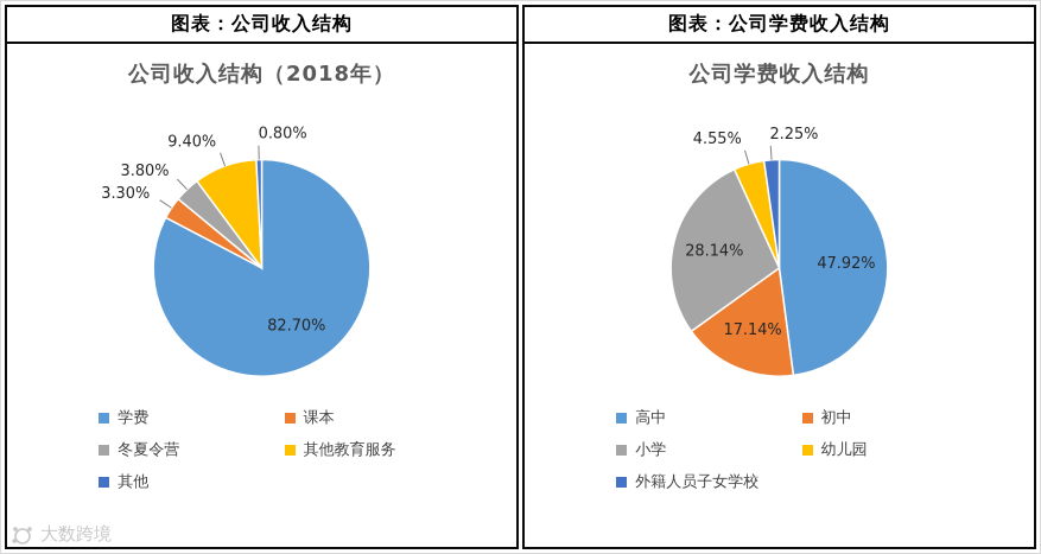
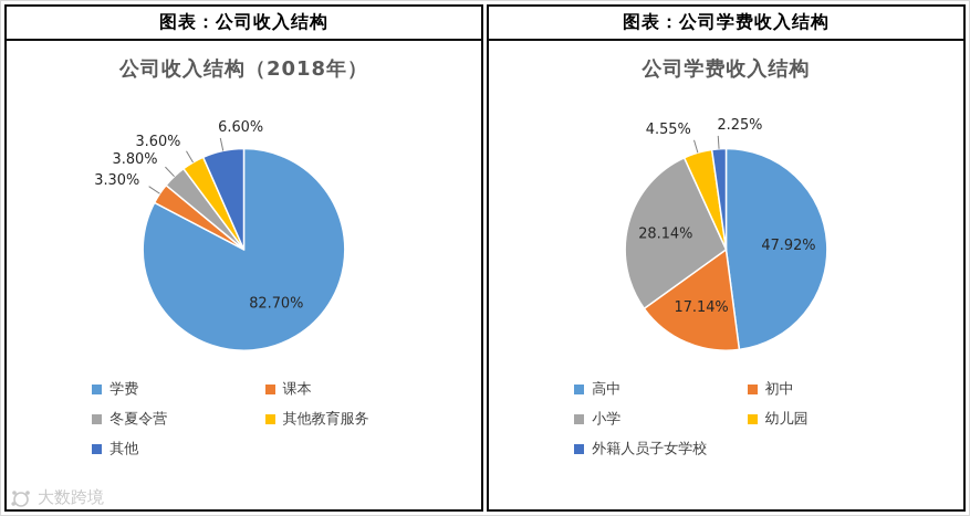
公司收入结构（2018年）/其他教育服务: 9.40% -> 3.60%
公司收入结构（2018年）/其他: 0.80% -> 6.60%
